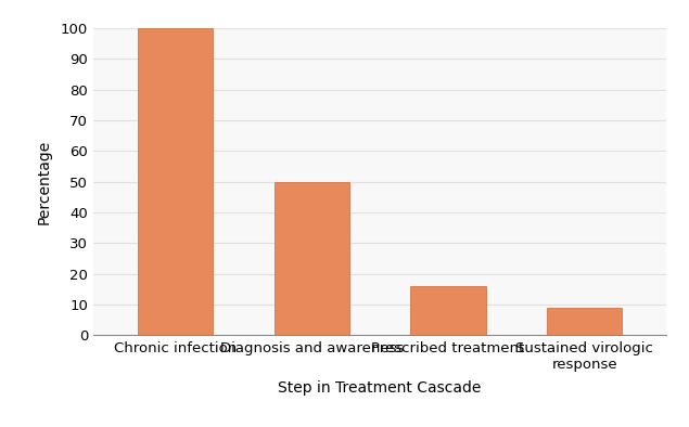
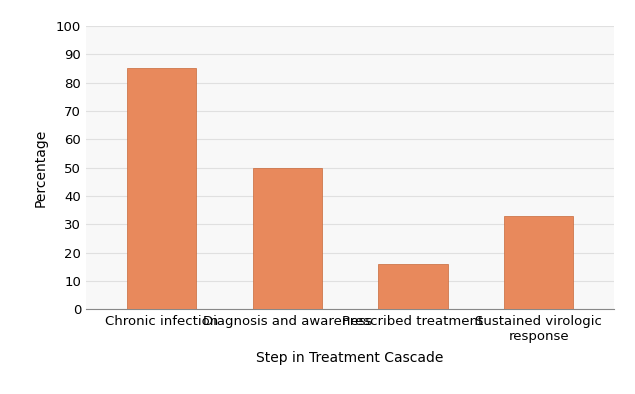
Chronic infection: 100 -> 85
Sustained virologic response: 9 -> 33
